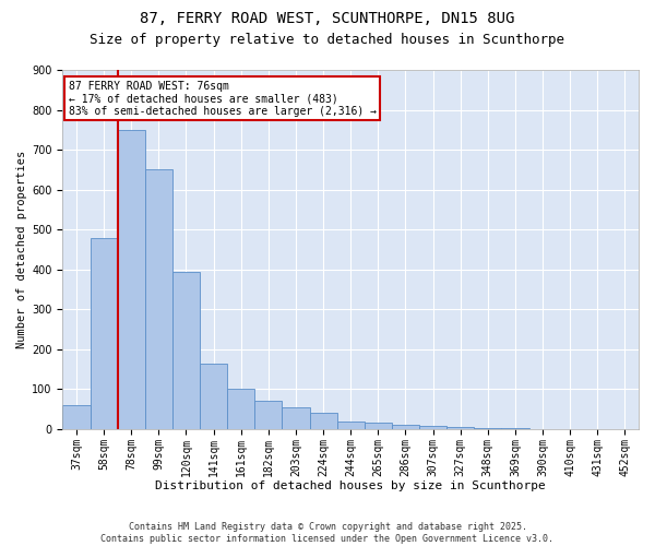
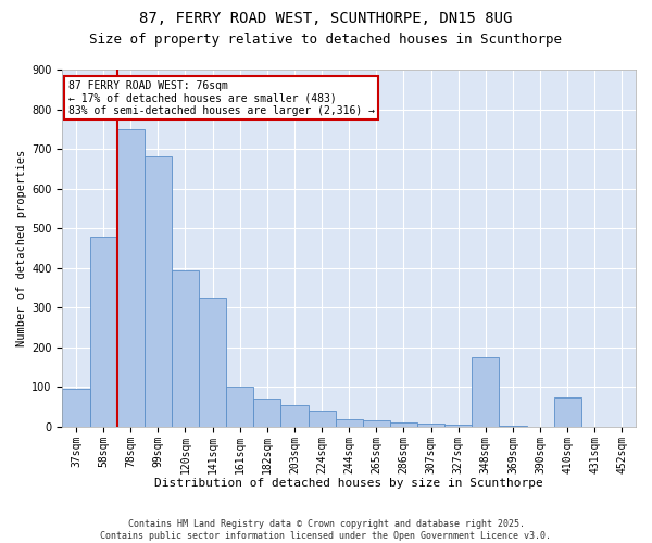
37sqm: 60 -> 95
99sqm: 650 -> 680
141sqm: 165 -> 325
348sqm: 3 -> 175
410sqm: 0 -> 75
